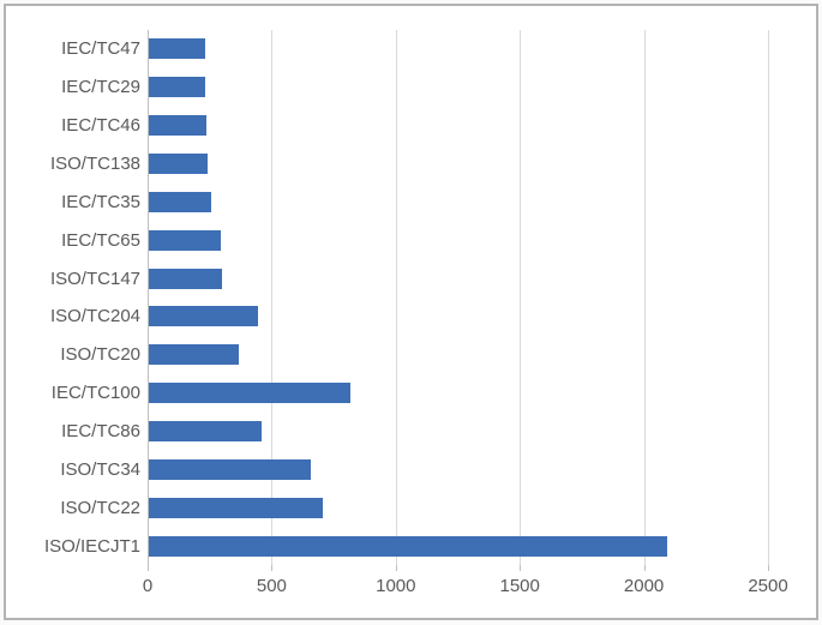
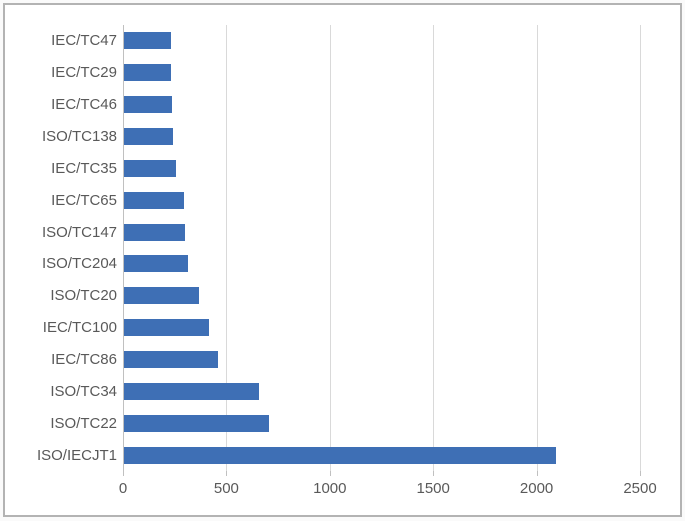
ISO/TC204: 440 -> 310
IEC/TC100: 810 -> 410
